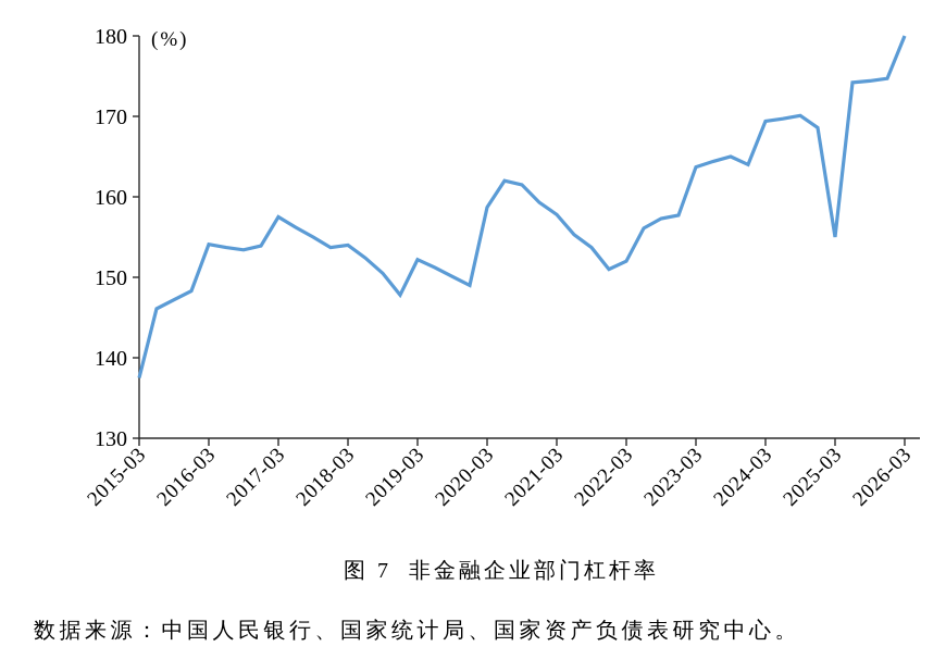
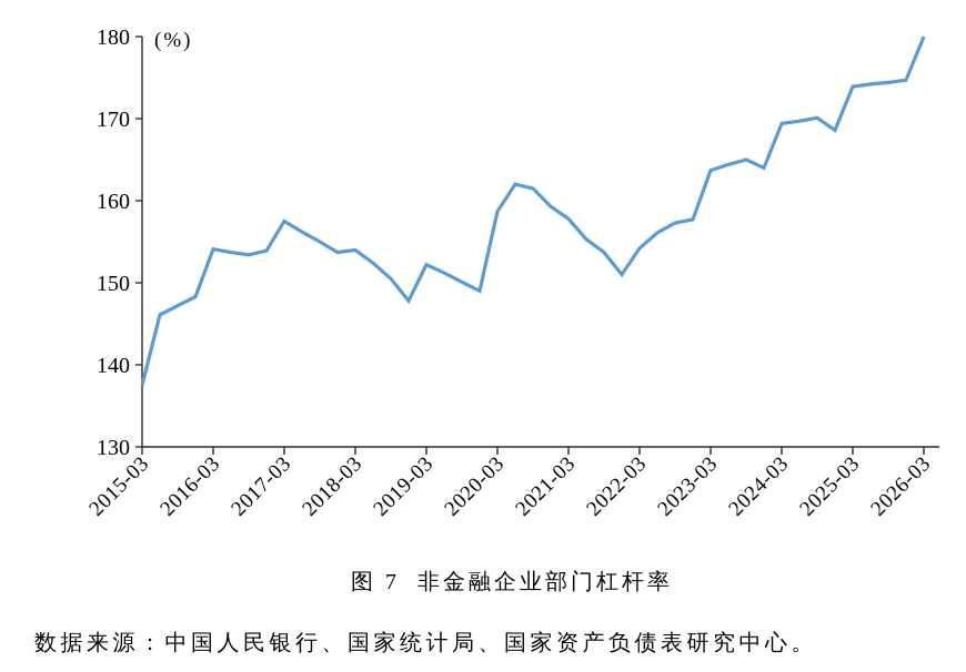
2022-03: 152 -> 154
2025-03: 155 -> 174
